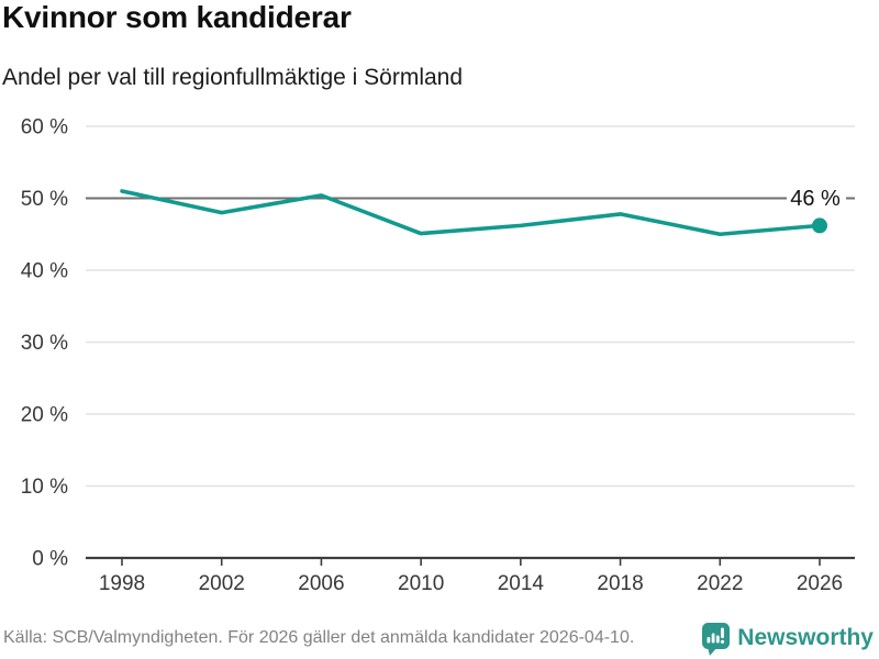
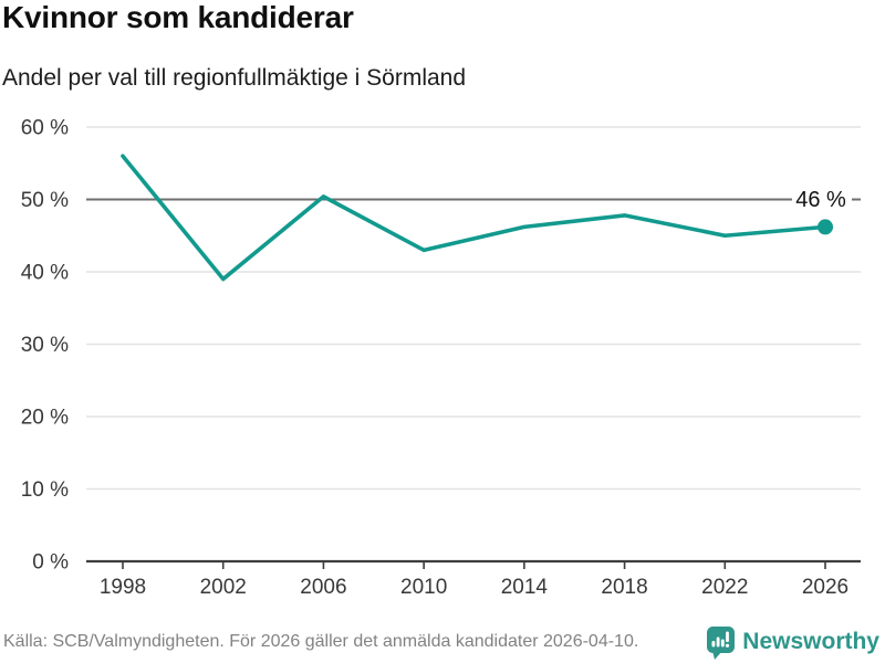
1998: 51% -> 56%
2002: 48% -> 39%
2010: 45% -> 43%
